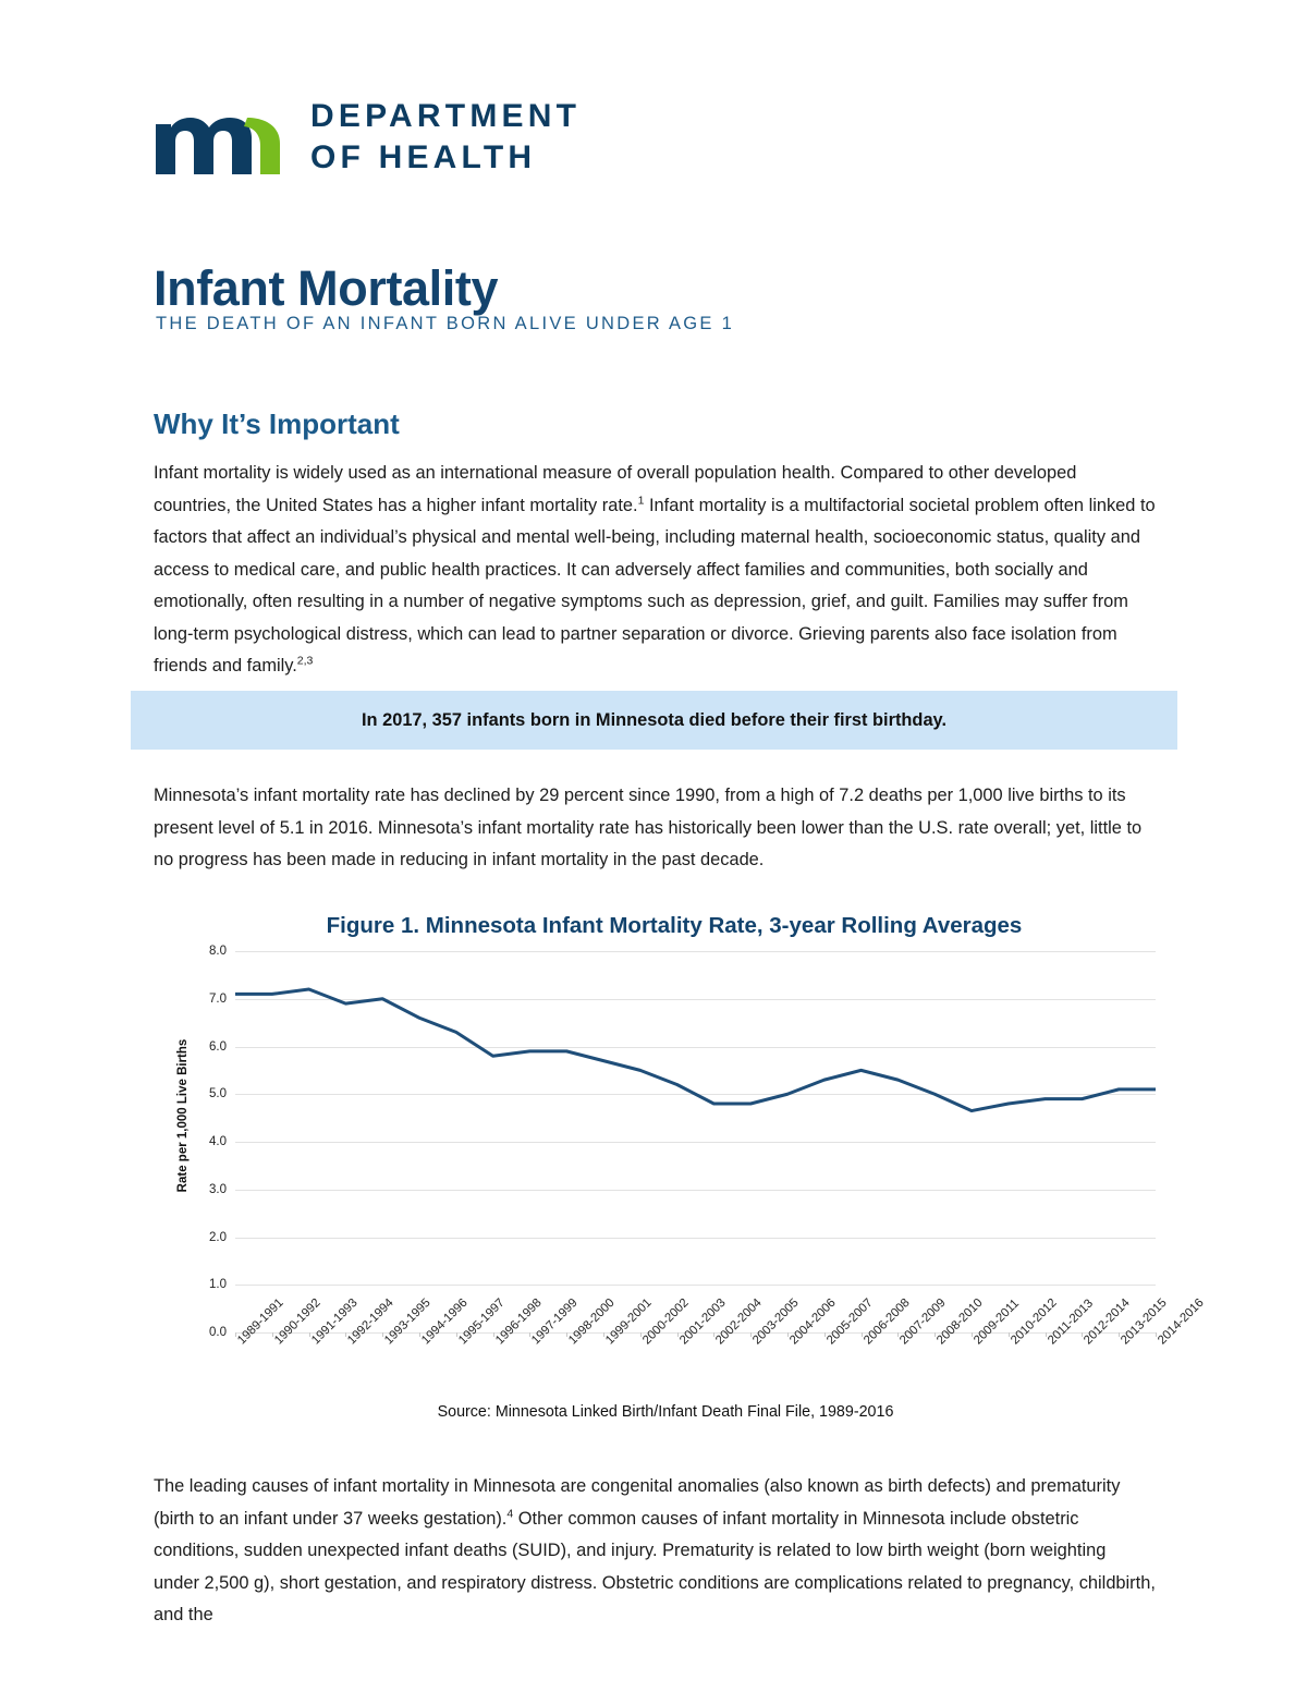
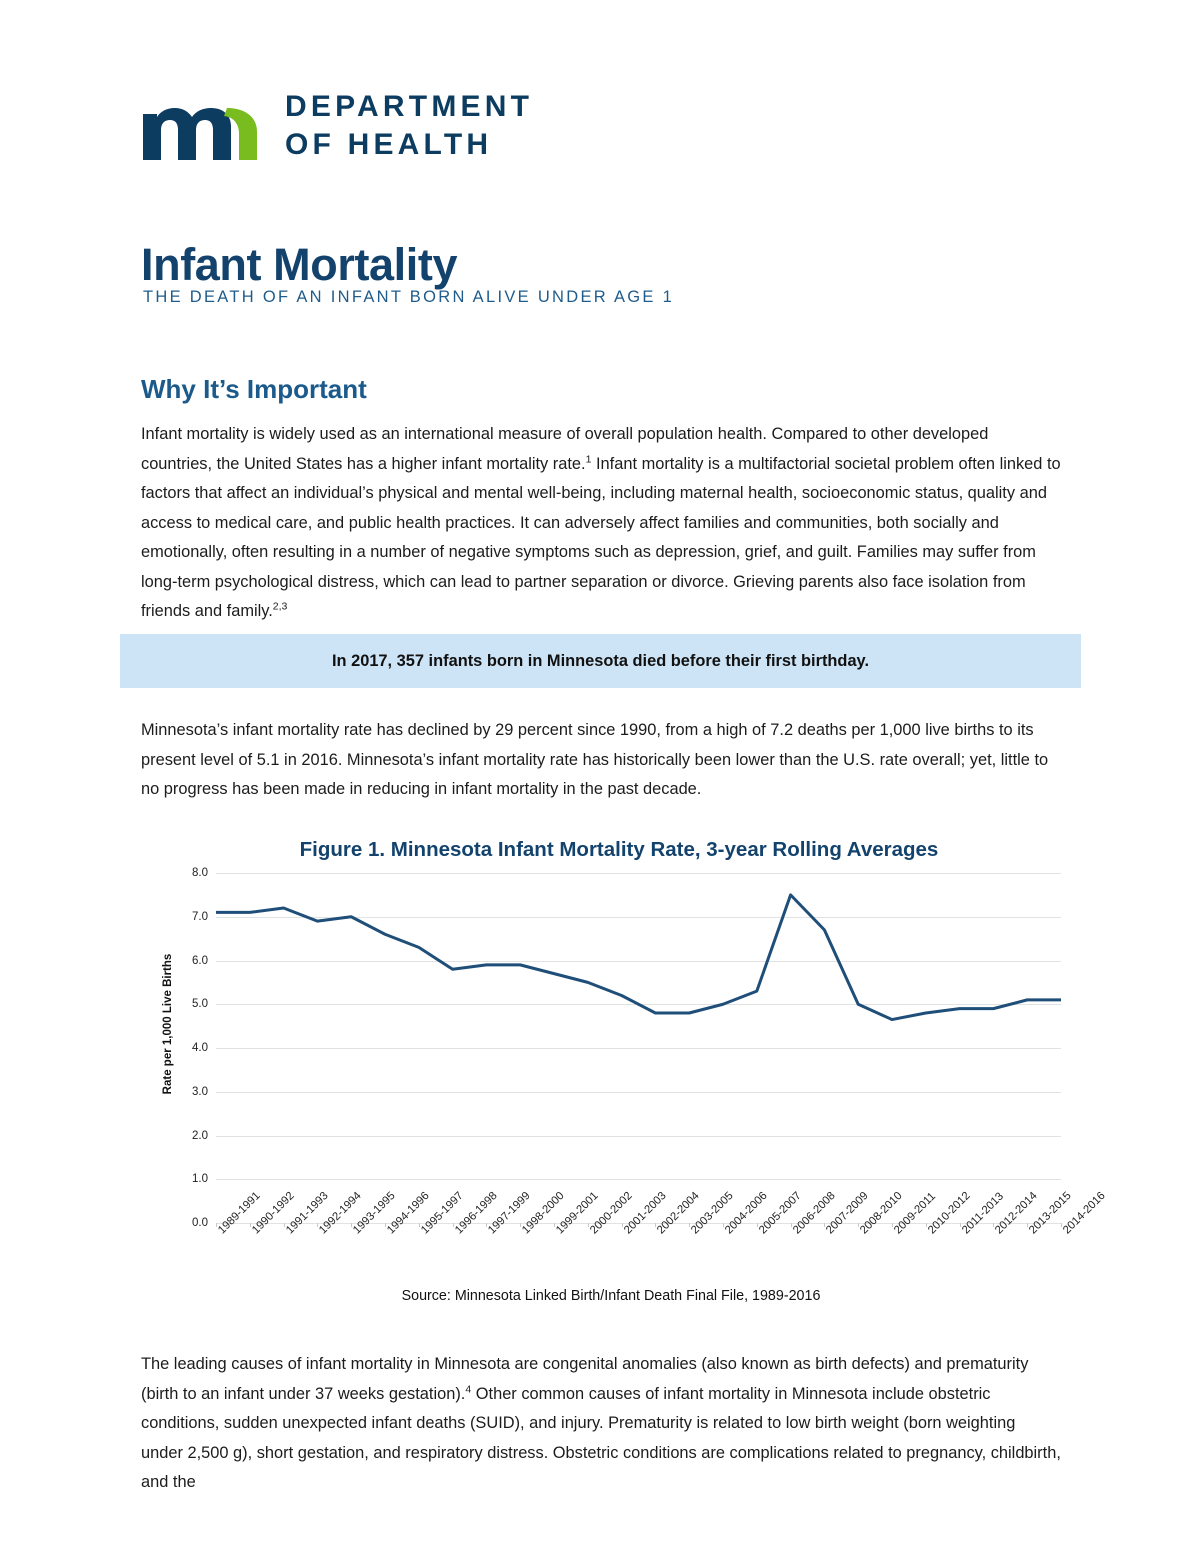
2006-2008: 5.5 -> 7.5
2007-2009: 5.3 -> 6.7
